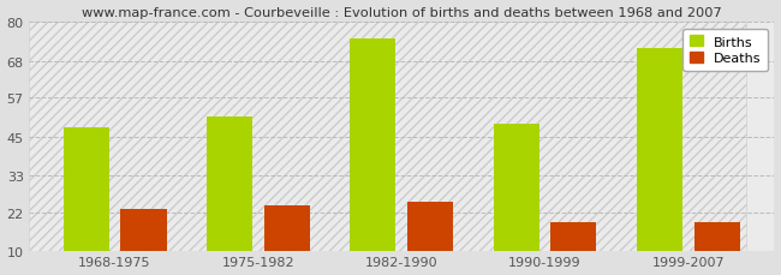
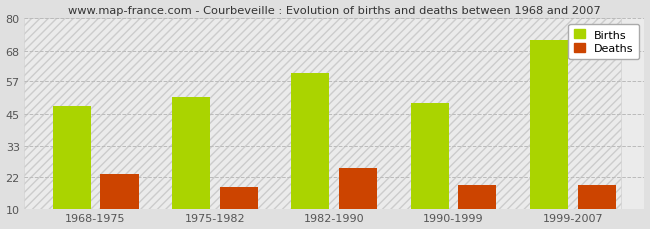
Deaths/1975-1982: 24 -> 18
Births/1982-1990: 75 -> 60
